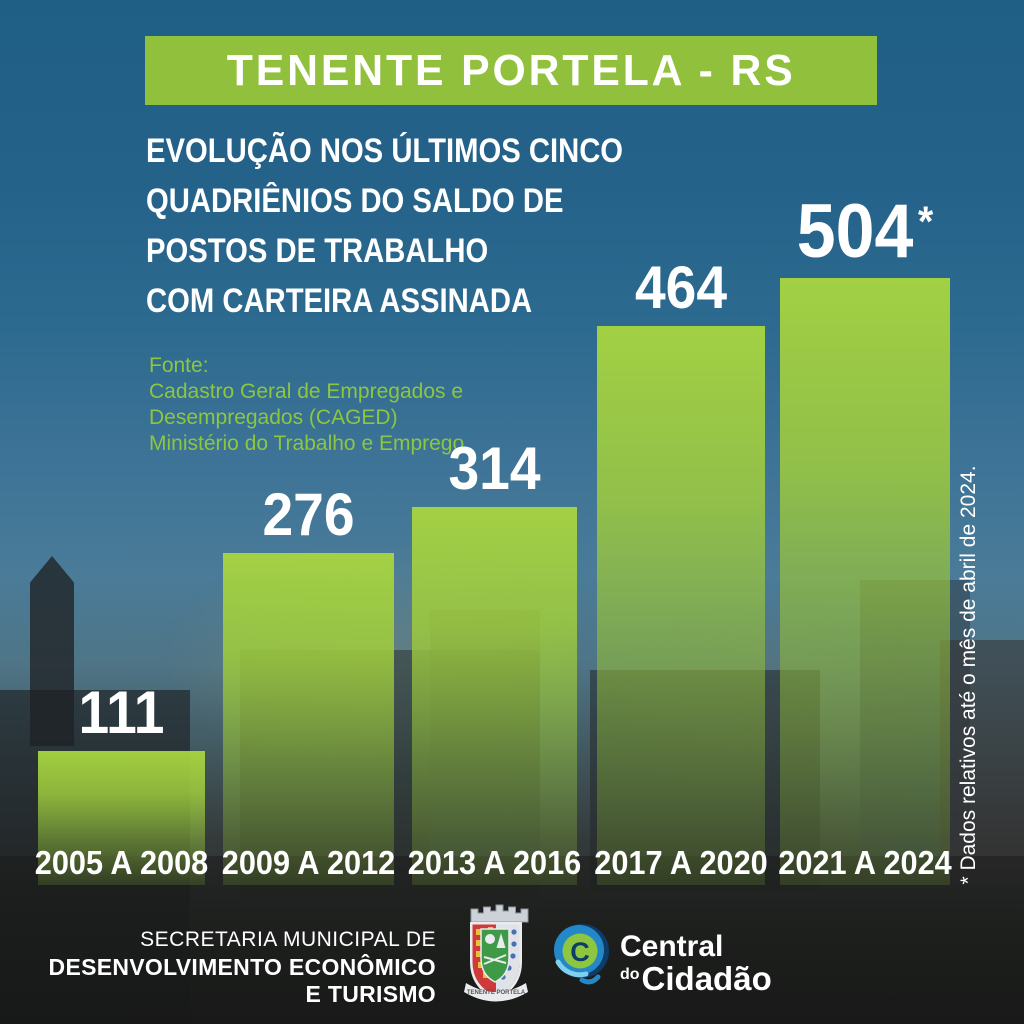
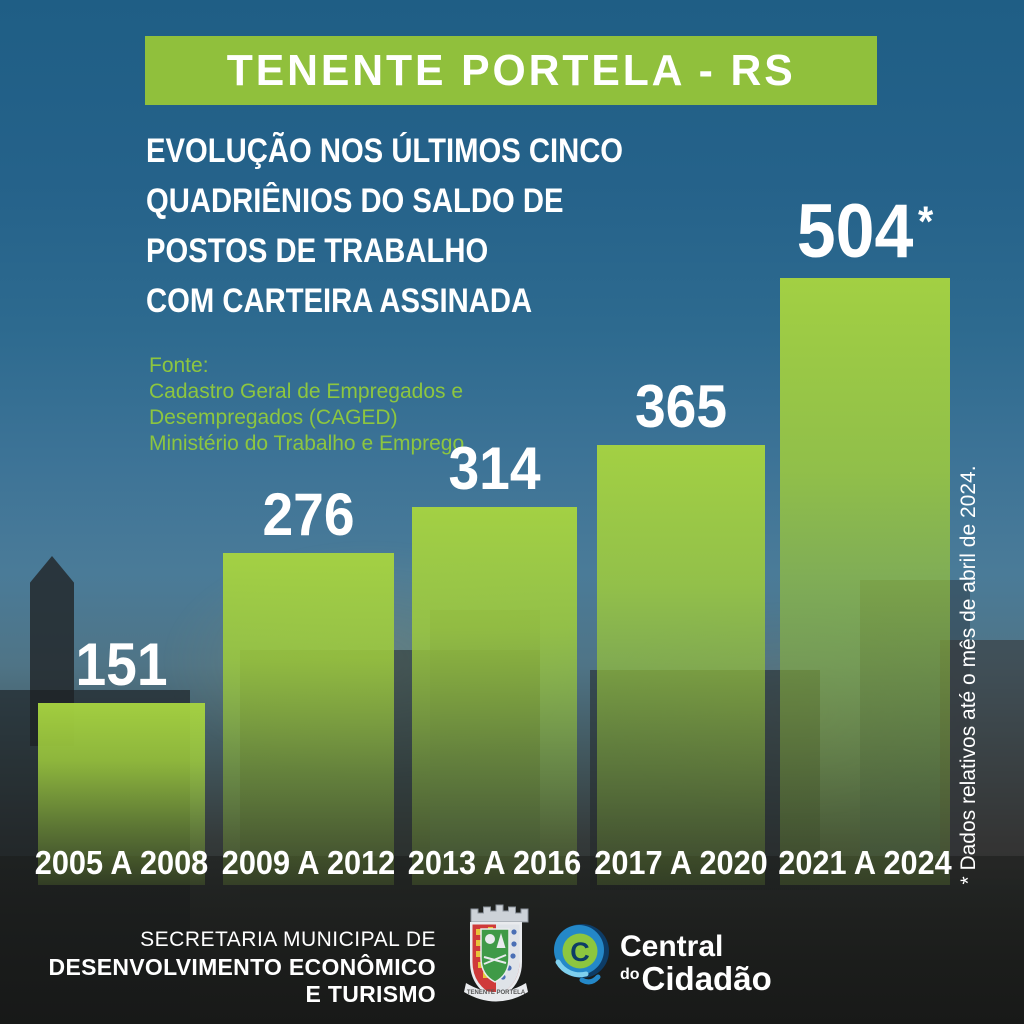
2005 A 2008: 111 -> 151
2017 A 2020: 464 -> 365
